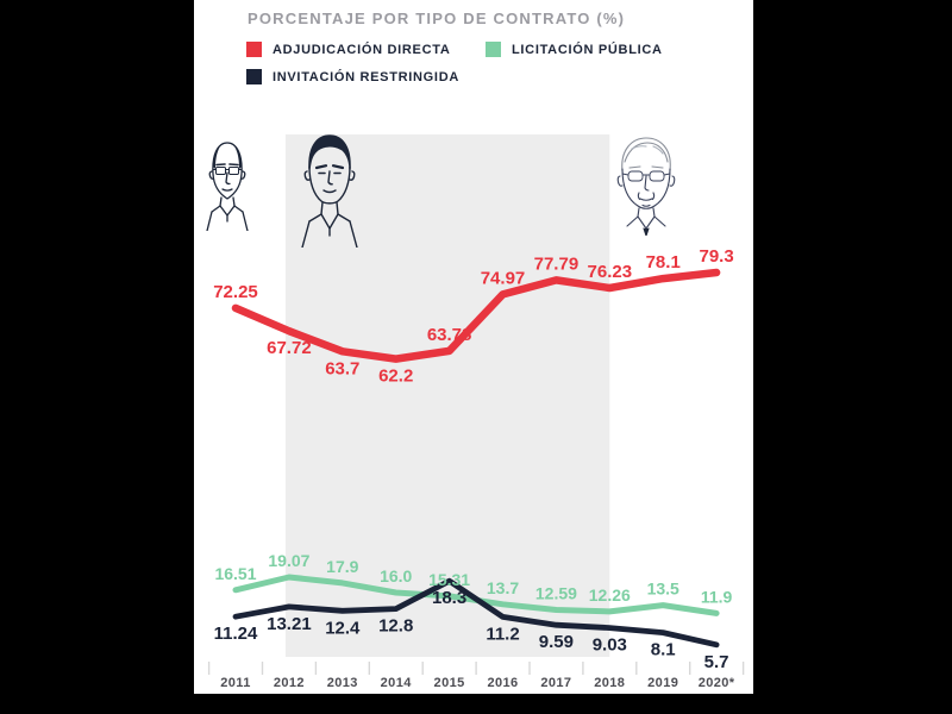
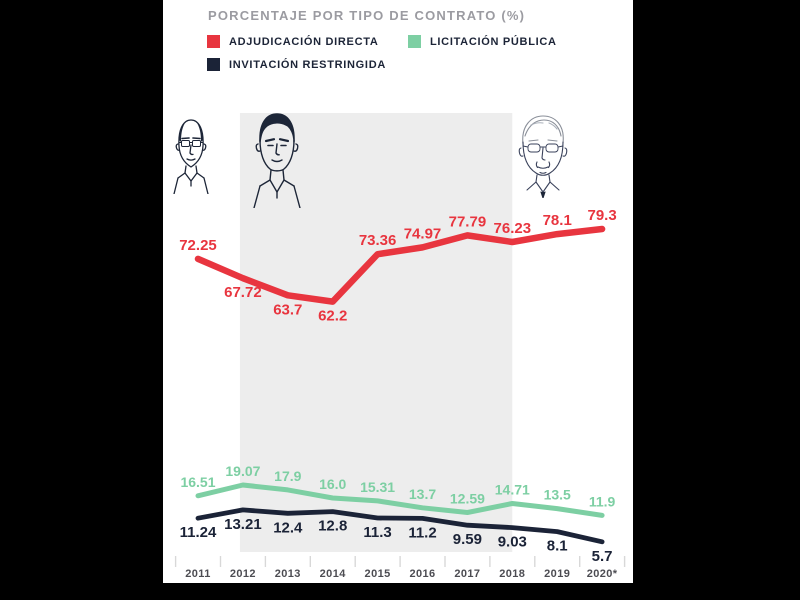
ADJUDICACIÓN DIRECTA/2015: 63.78 -> 73.36
INVITACIÓN RESTRINGIDA/2015: 18.3 -> 11.3
LICITACIÓN PÚBLICA/2018: 12.26 -> 14.71
